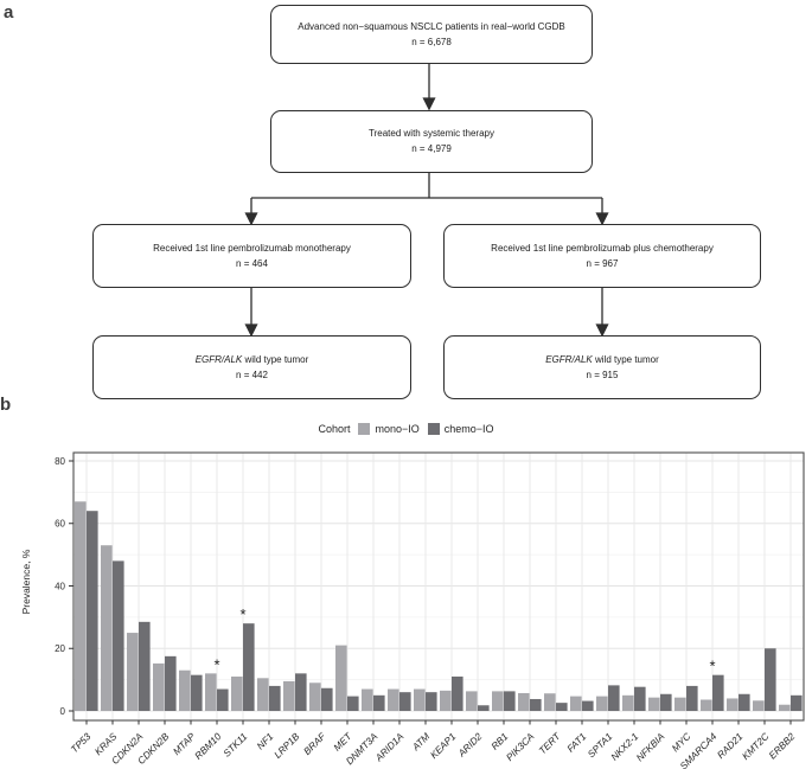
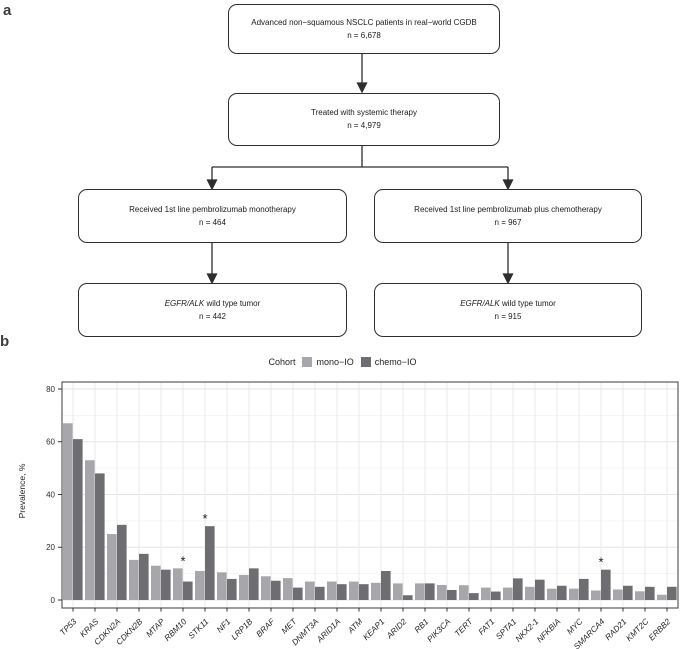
chemo−IO/TP53: 64 -> 61
mono−IO/MET: 21 -> 8
chemo−IO/KMT2C: 20 -> 5
